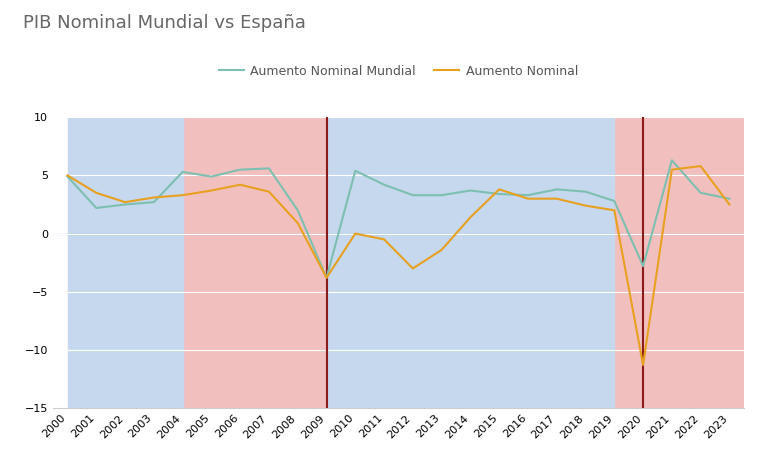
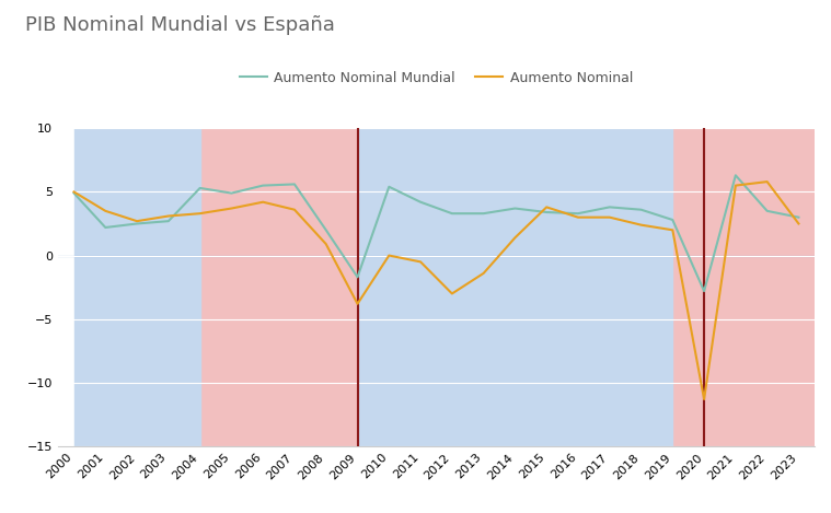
Aumento Nominal Mundial/2009: -3.8 -> -1.7
